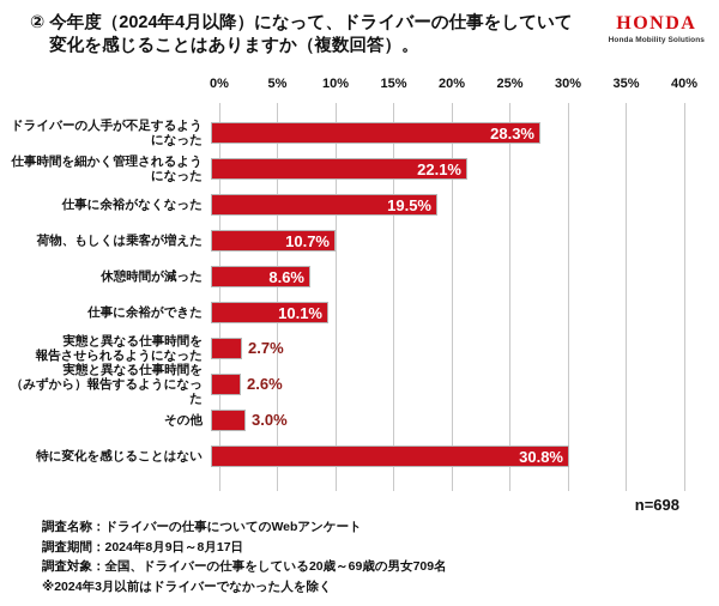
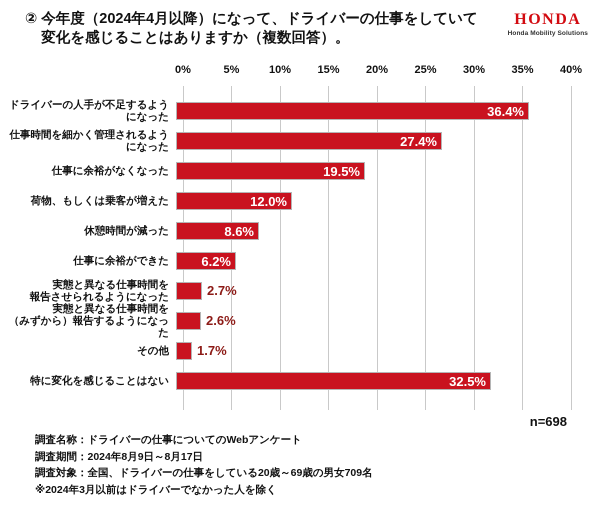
ドライバーの人手が不足するようになった: 28.3% -> 36.4%
仕事時間を細かく管理されるようになった: 22.1% -> 27.4%
荷物、もしくは乗客が増えた: 10.7% -> 12.0%
仕事に余裕ができた: 10.1% -> 6.2%
その他: 3.0% -> 1.7%
特に変化を感じることはない: 30.8% -> 32.5%
